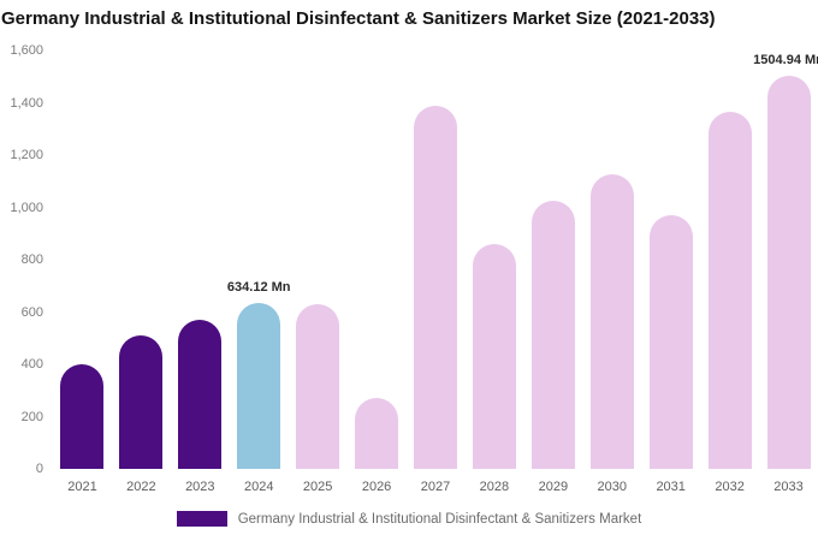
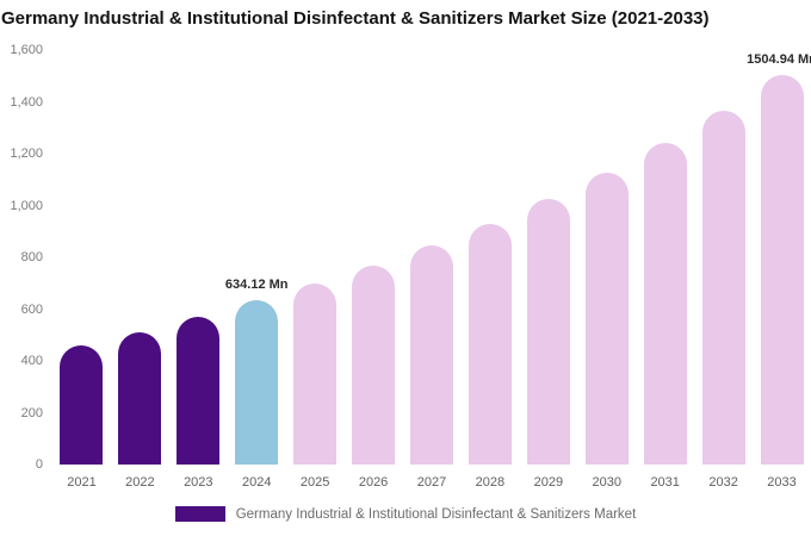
2021: 400 -> 460
2025: 630 -> 700
2026: 270 -> 770
2027: 1390 -> 850
2028: 860 -> 930
2031: 970 -> 1240
